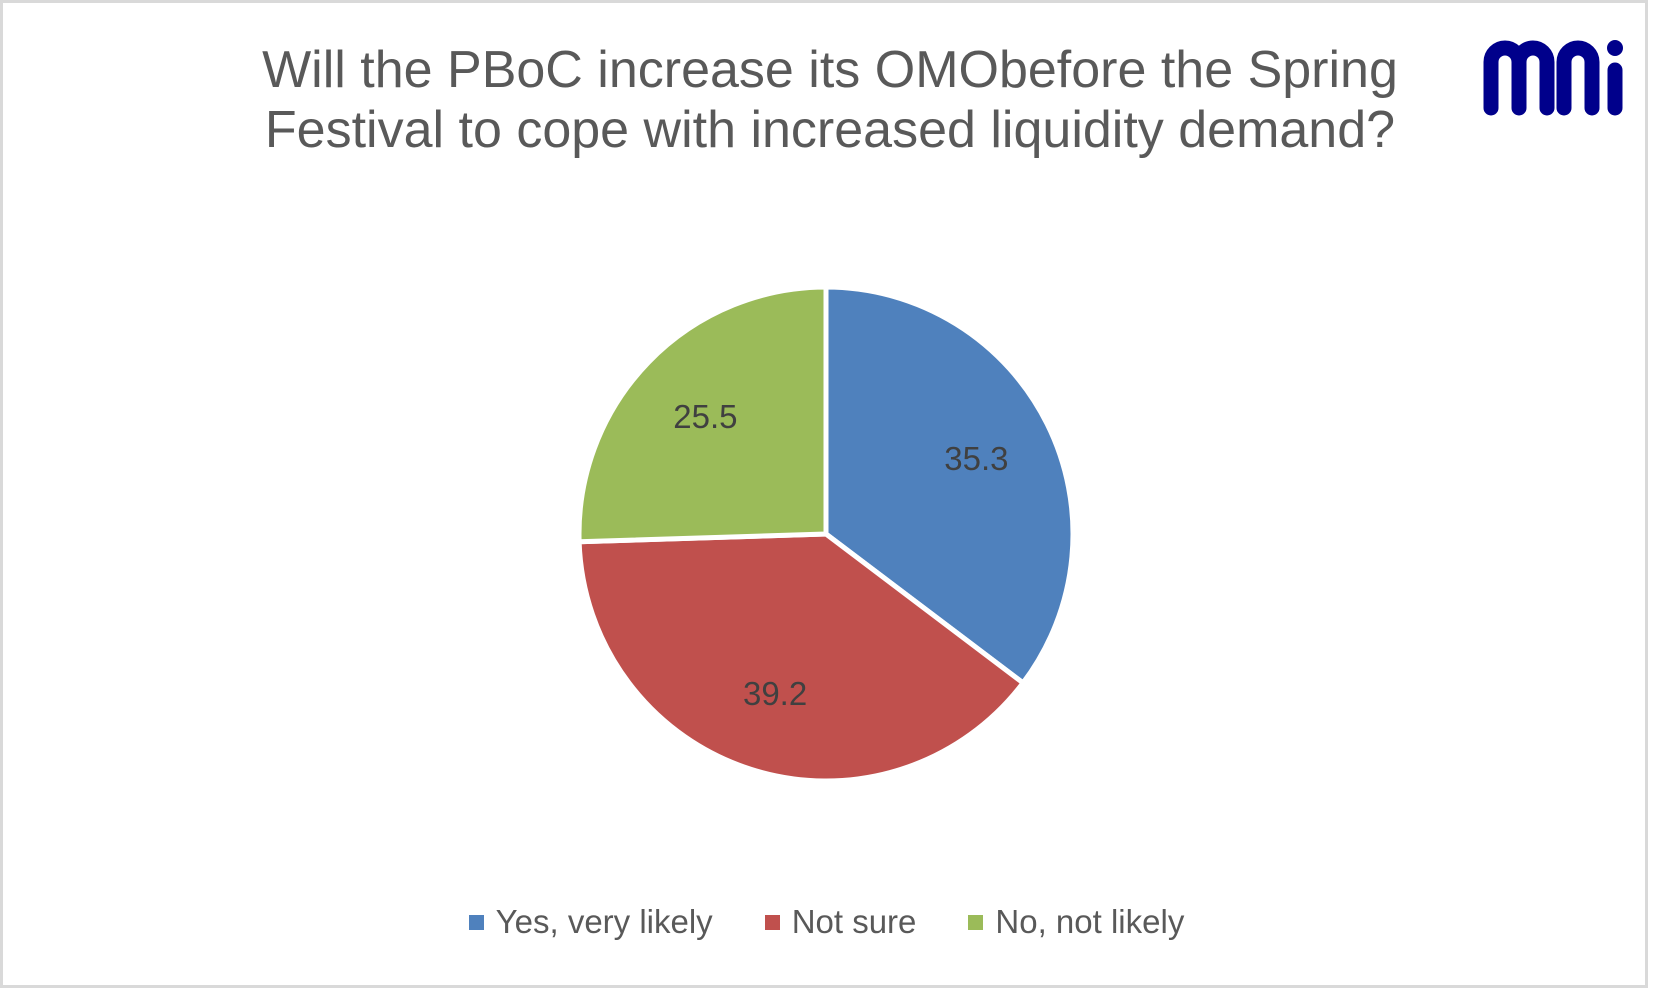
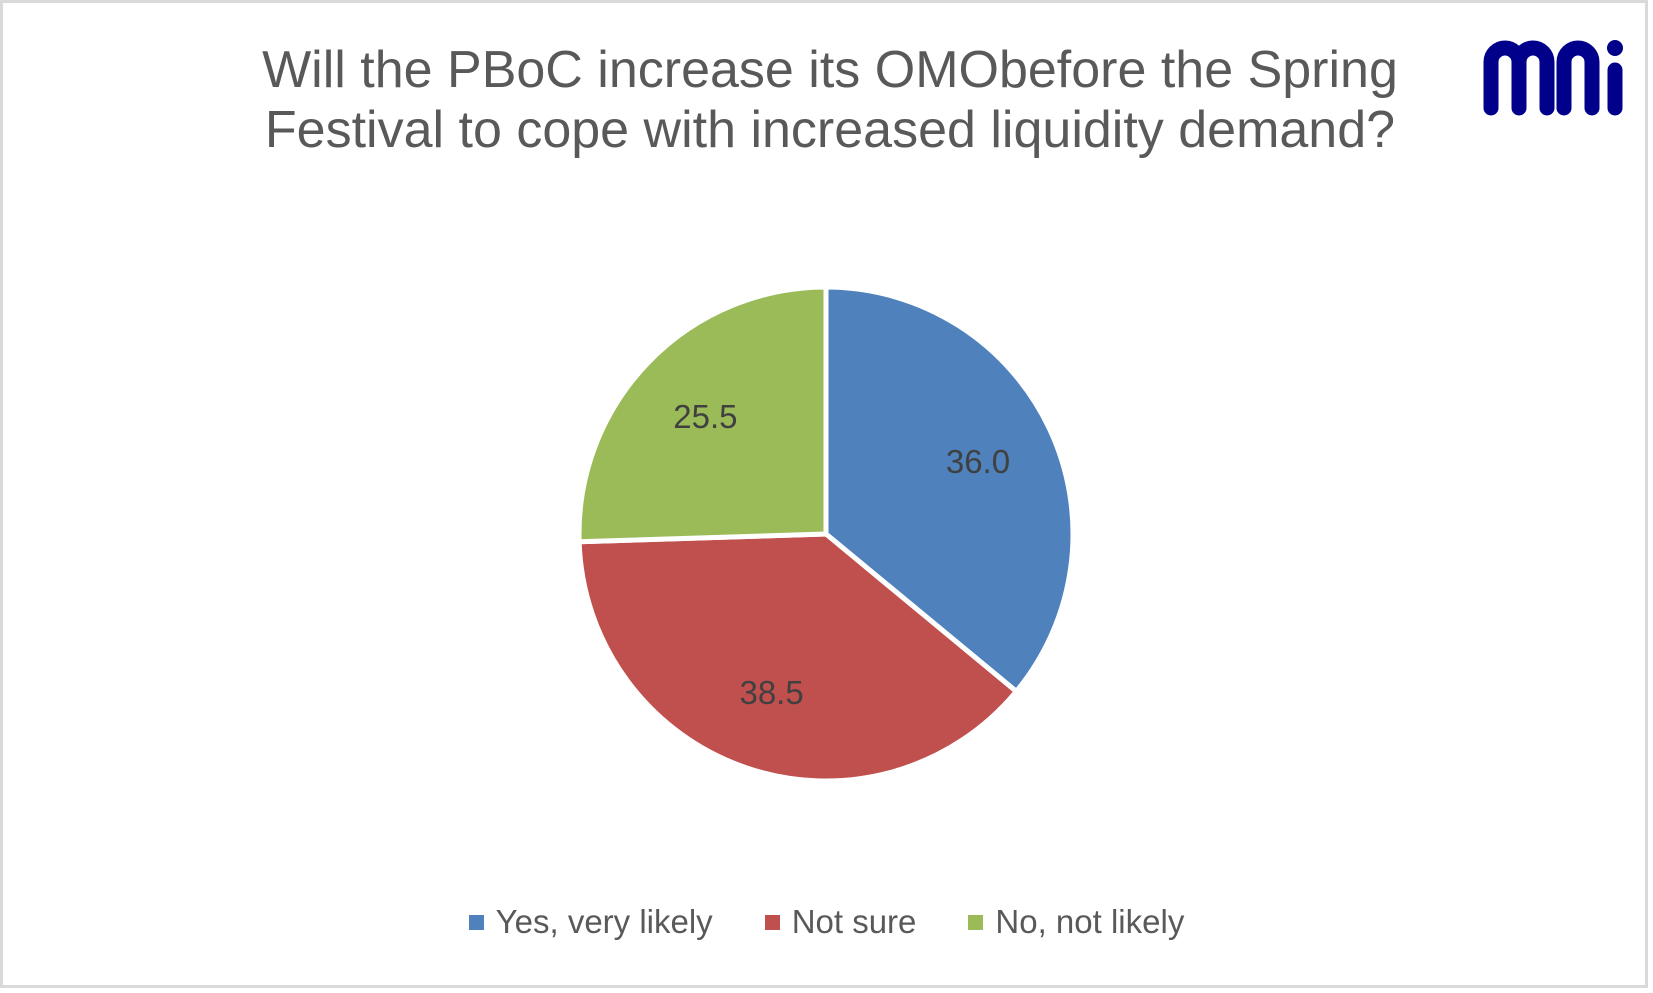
Yes, very likely: 35.3 -> 36.0
Not sure: 39.2 -> 38.5
